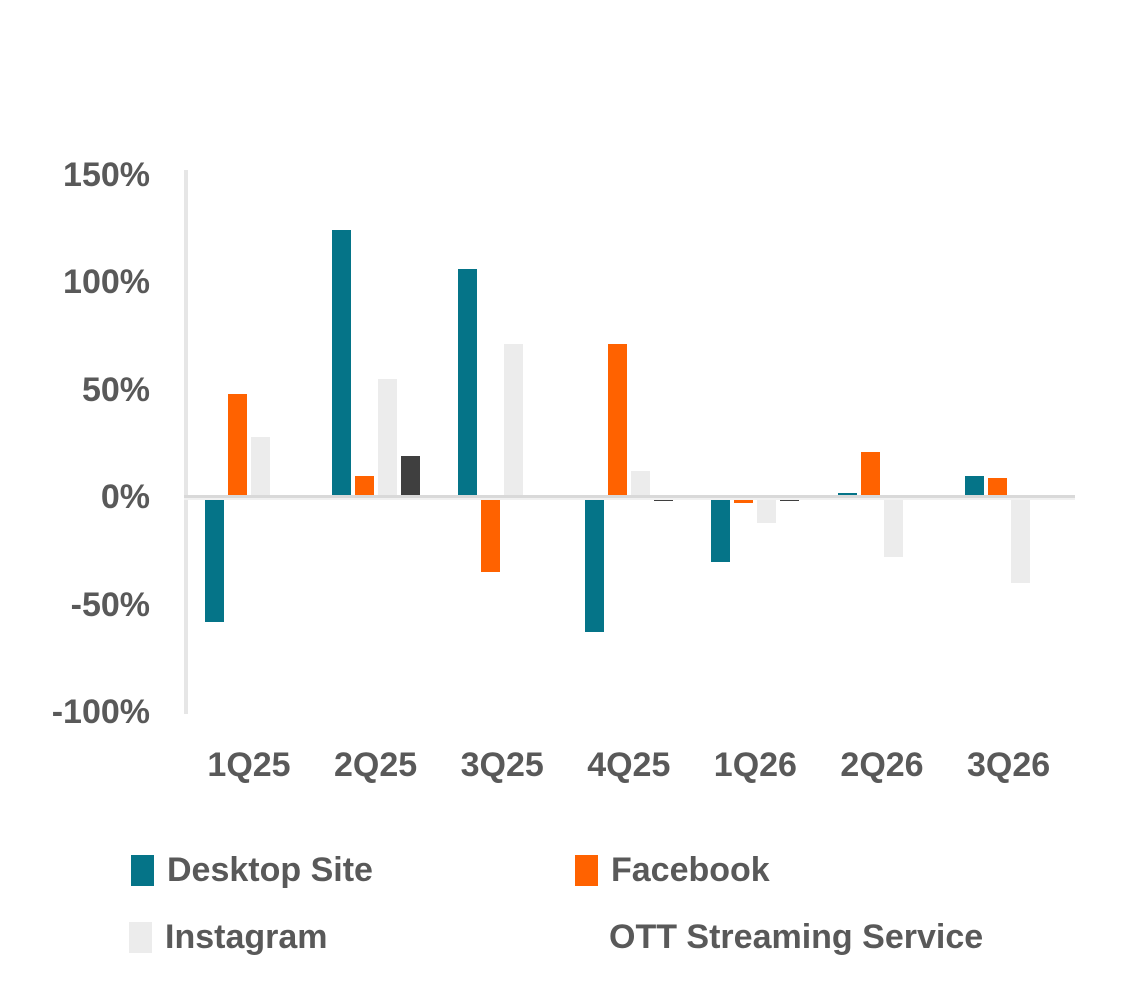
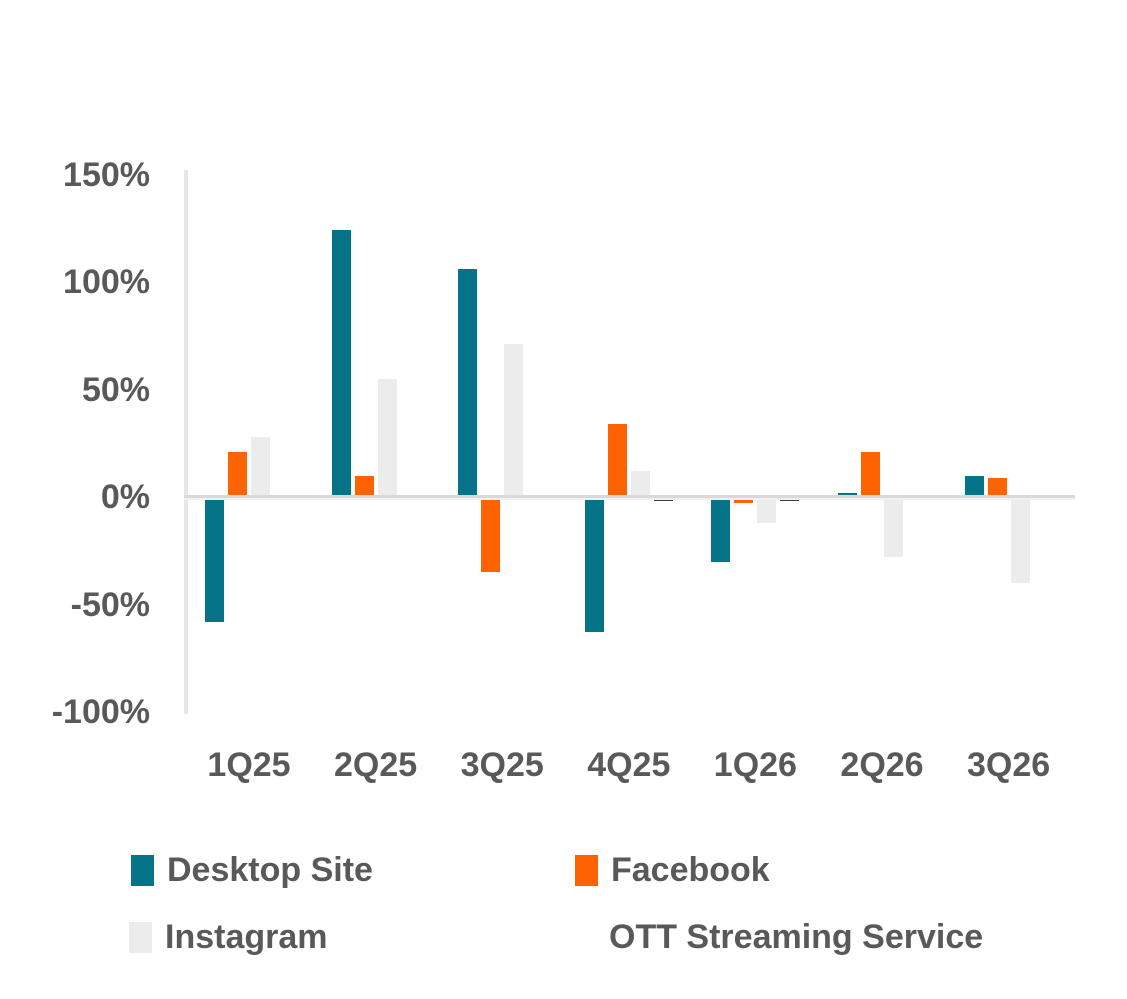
Facebook/1Q25: 48% -> 21%
OTT Streaming Service/2Q25: 19% -> 1%
Facebook/4Q25: 71% -> 34%
